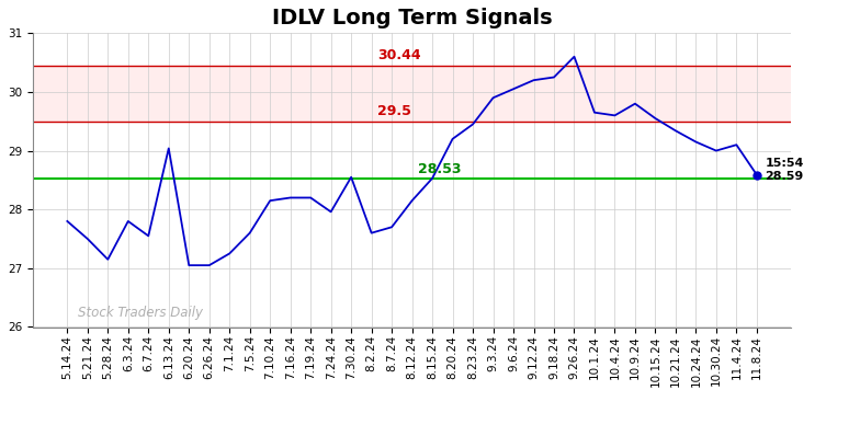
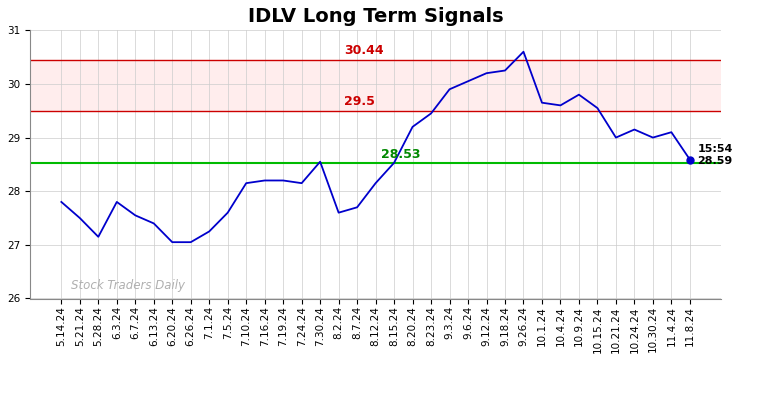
6.13.24: 29.04 -> 27.40
7.24.24: 27.96 -> 28.15
10.21.24: 29.34 -> 29.00
